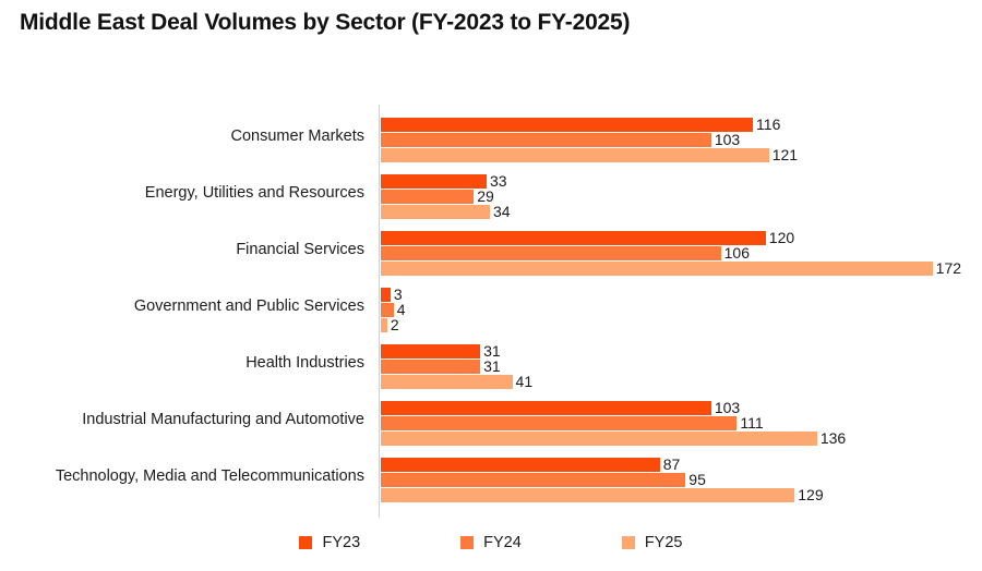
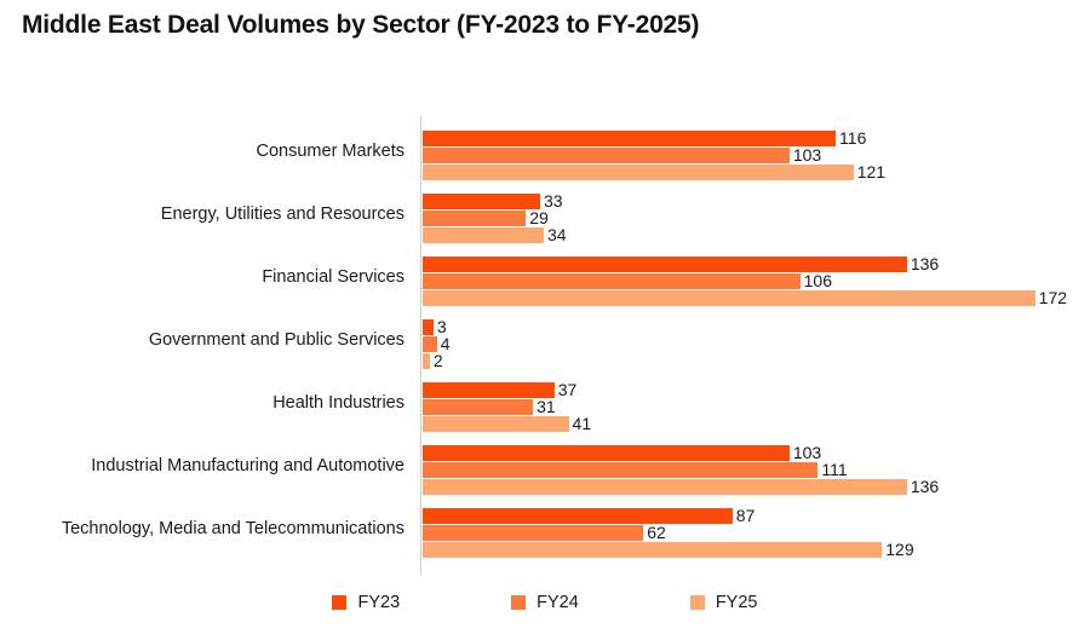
FY23/Financial Services: 120 -> 136
FY23/Health Industries: 31 -> 37
FY24/Technology, Media and Telecommunications: 95 -> 62
